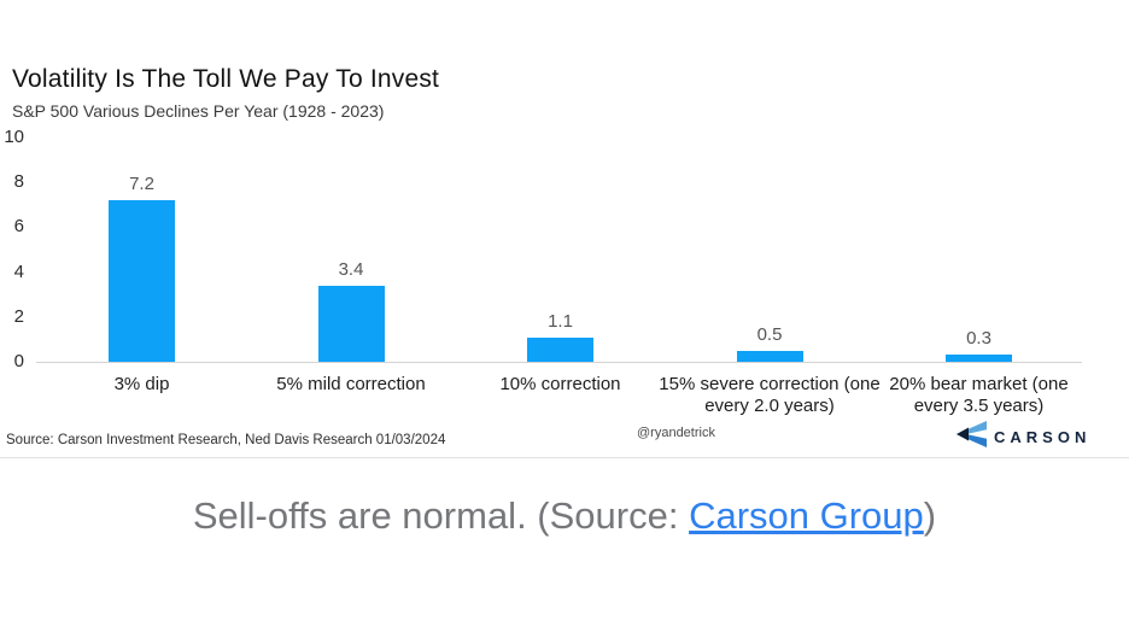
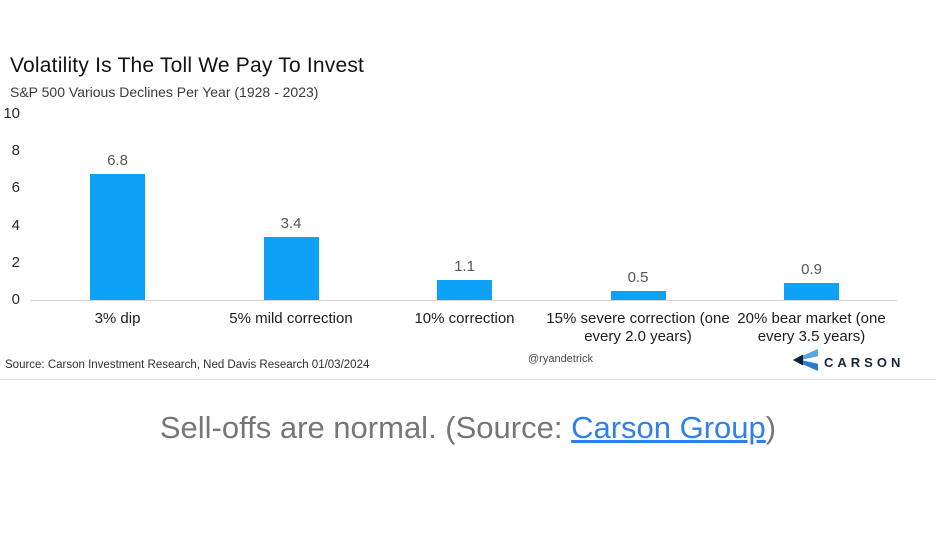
3% dip: 7.2 -> 6.8
20% bear market (one every 3.5 years): 0.3 -> 0.9
